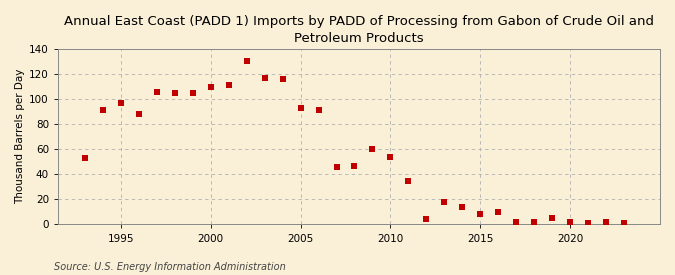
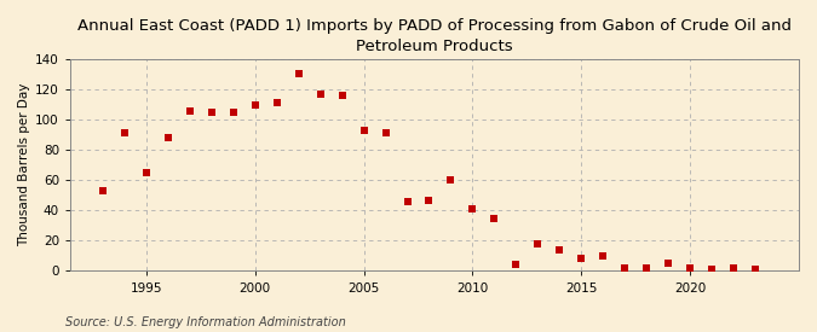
1995: 97 -> 65
2010: 54 -> 41
